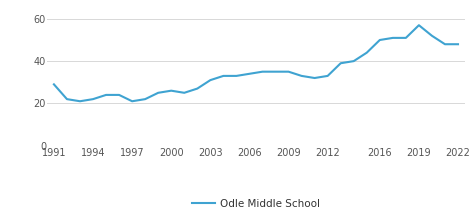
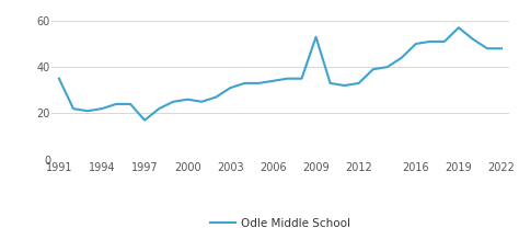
1991: 29 -> 35
1997: 21 -> 17
2009: 35 -> 53
